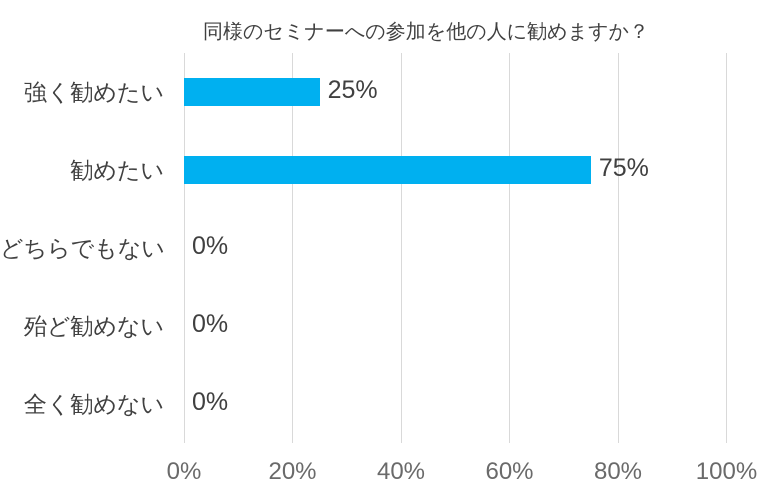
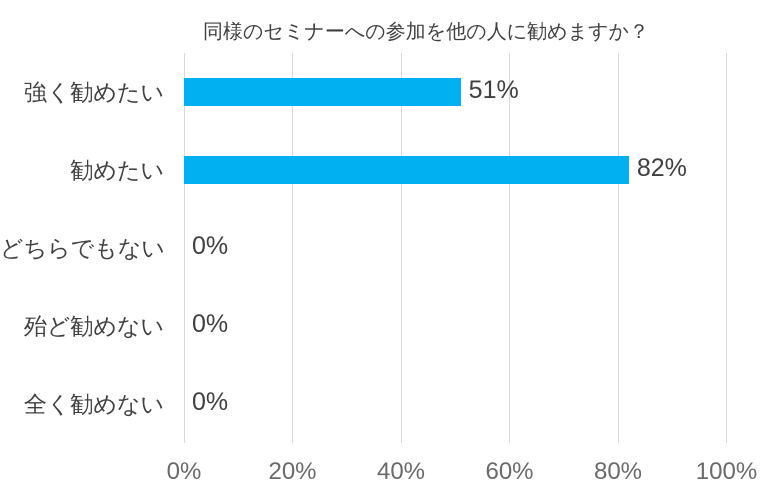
強く勧めたい: 25% -> 51%
勧めたい: 75% -> 82%
